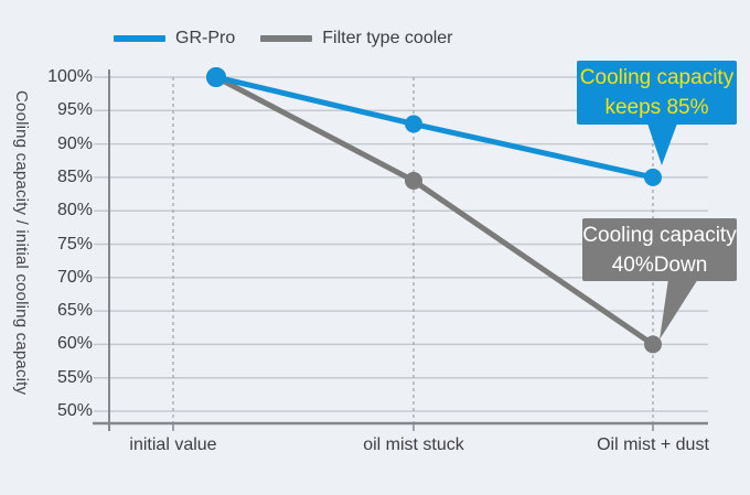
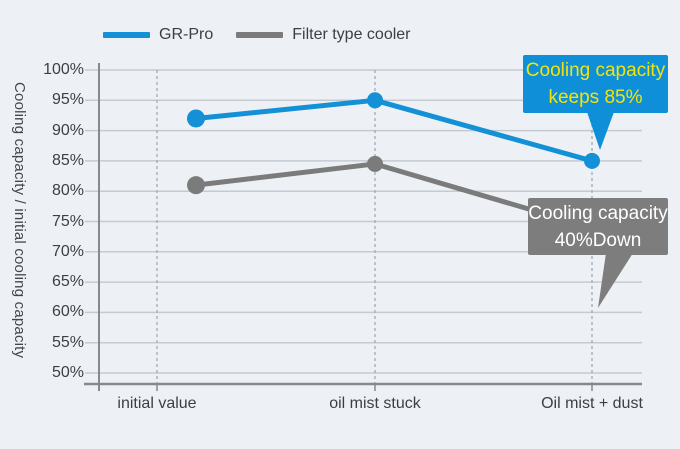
GR-Pro/initial value: 100% -> 92%
Filter type cooler/initial value: 100% -> 81%
GR-Pro/oil mist stuck: 93% -> 95%
Filter type cooler/Oil mist + dust: 60% -> 74%
